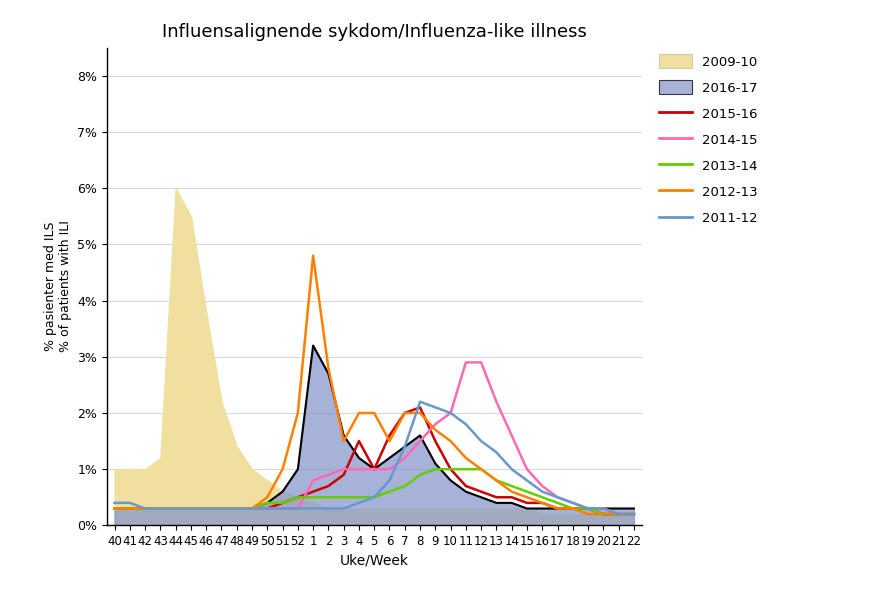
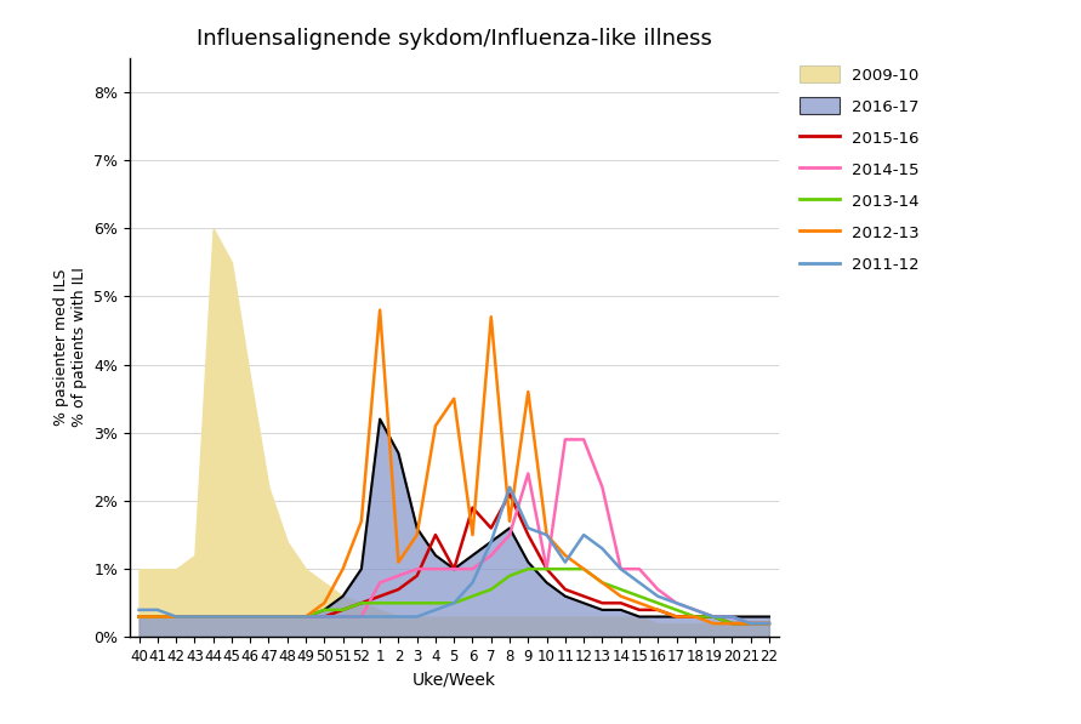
2012-13/52: 2.0% -> 1.7%
2012-13/2: 2.8% -> 1.1%
2012-13/4: 2.0% -> 3.1%
2012-13/5: 2.0% -> 3.5%
2015-16/6: 1.6% -> 1.9%
2015-16/7: 2.0% -> 1.6%
2012-13/7: 2.0% -> 4.7%
2012-13/8: 2.0% -> 1.7%
2014-15/9: 1.8% -> 2.4%
2012-13/9: 1.7% -> 3.6%
2011-12/9: 2.1% -> 1.6%
2014-15/10: 2.0% -> 1.0%
2011-12/10: 2.0% -> 1.5%
2011-12/11: 1.8% -> 1.1%
2014-15/14: 1.6% -> 1.0%
